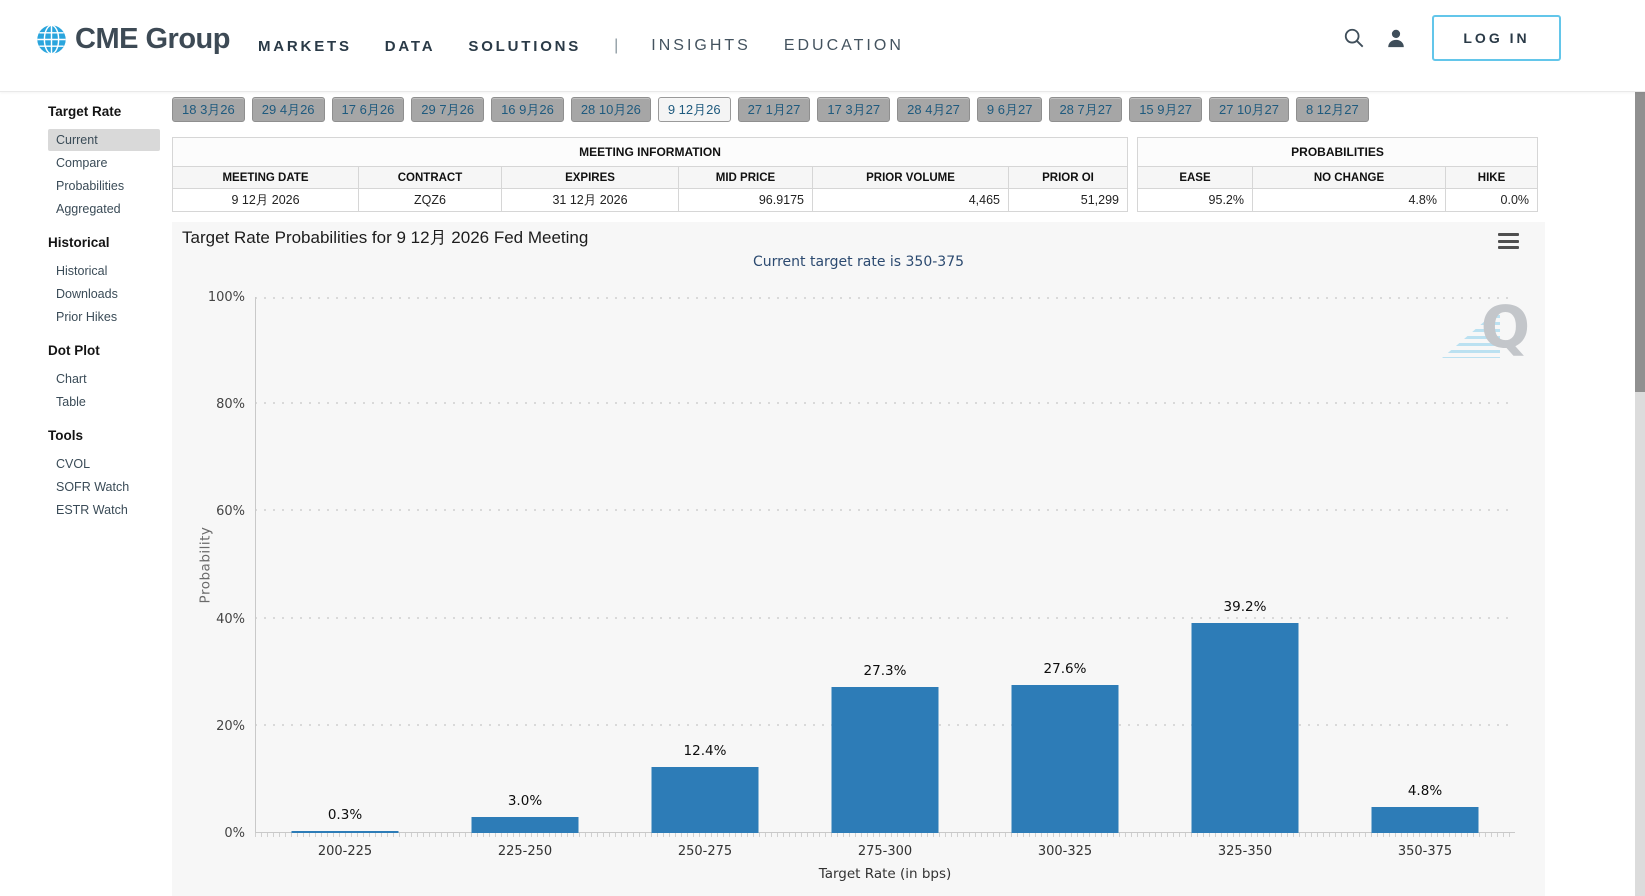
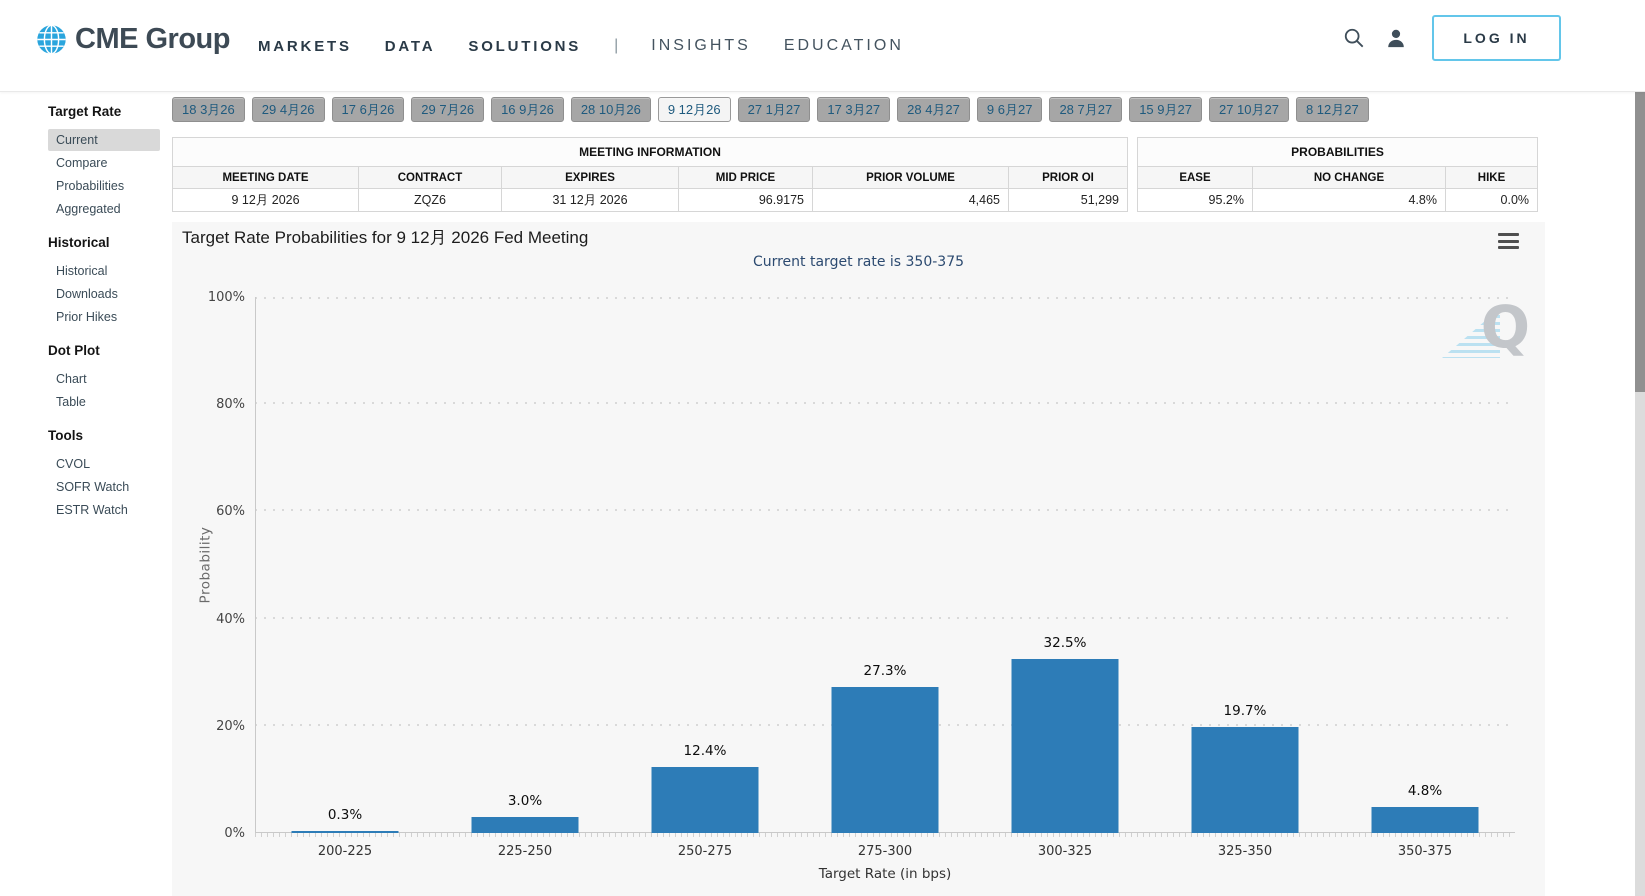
300-325: 27.6% -> 32.5%
325-350: 39.2% -> 19.7%
